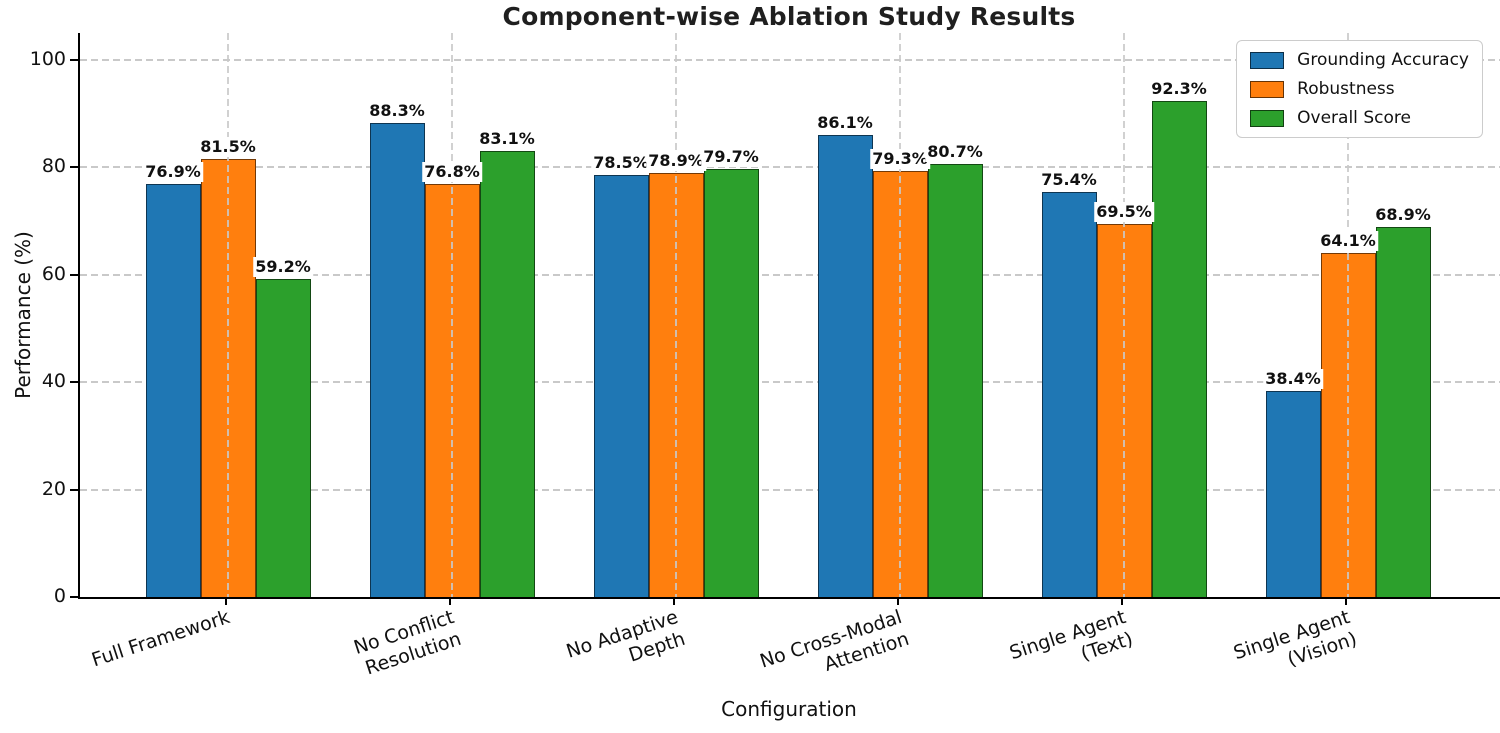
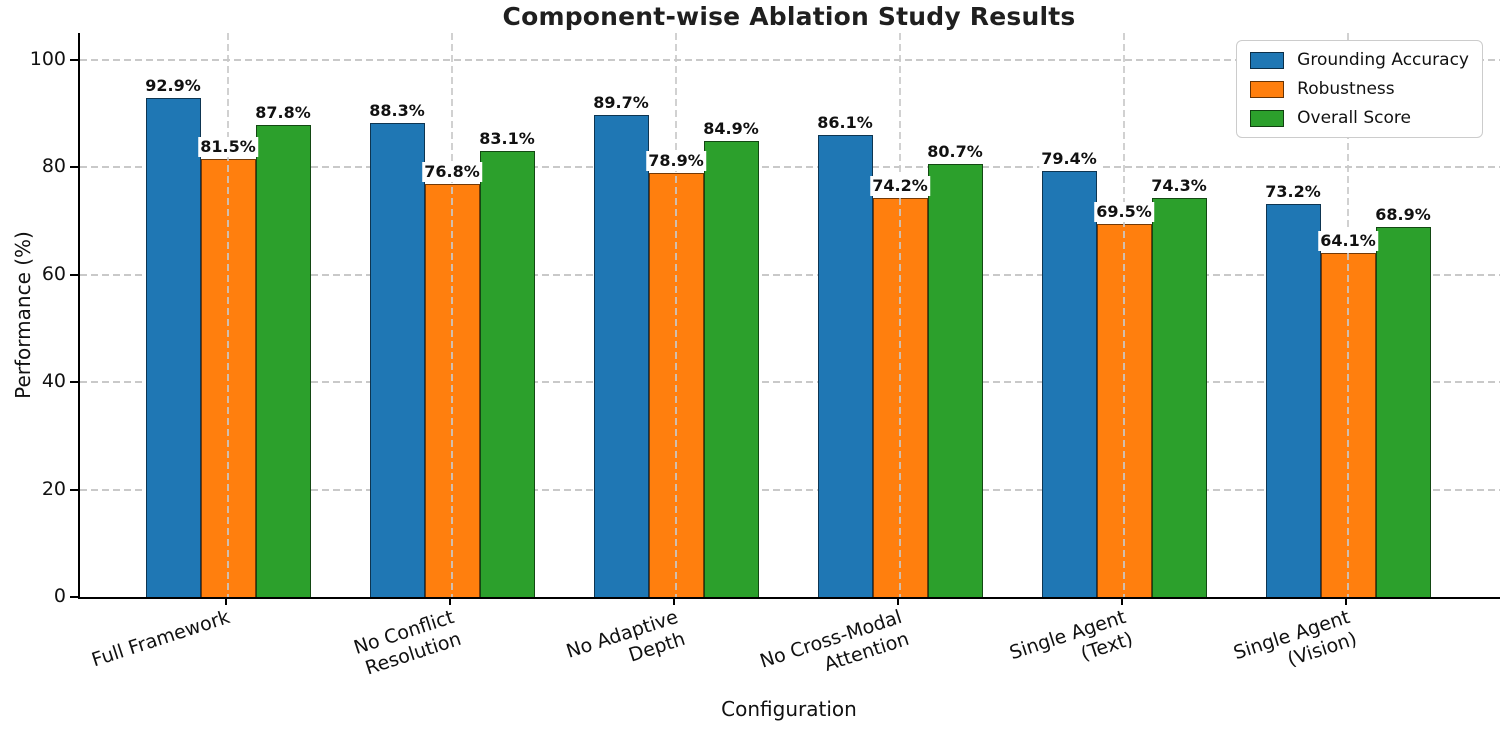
Grounding Accuracy/Full Framework: 76.9% -> 92.9%
Overall Score/Full Framework: 59.2% -> 87.8%
Grounding Accuracy/No Adaptive Depth: 78.5% -> 89.7%
Overall Score/No Adaptive Depth: 79.7% -> 84.9%
Robustness/No Cross-Modal Attention: 79.3% -> 74.2%
Grounding Accuracy/Single Agent (Text): 75.4% -> 79.4%
Overall Score/Single Agent (Text): 92.3% -> 74.3%
Grounding Accuracy/Single Agent (Vision): 38.4% -> 73.2%
